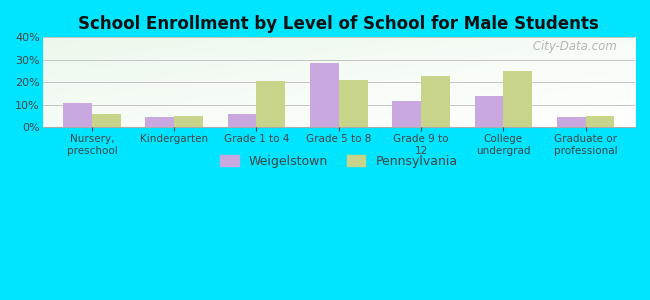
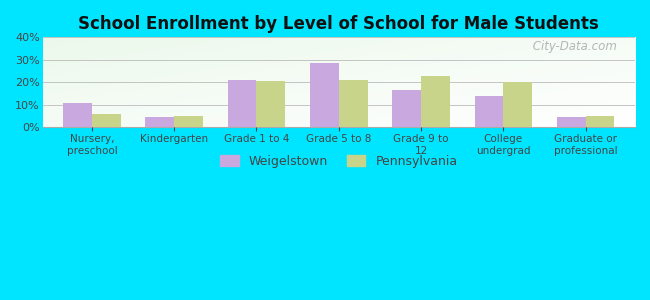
Weigelstown/Grade 1 to 4: 6.0% -> 21.0%
Weigelstown/Grade 9 to 12: 11.5% -> 16.5%
Pennsylvania/College undergrad: 25.0% -> 20.0%
